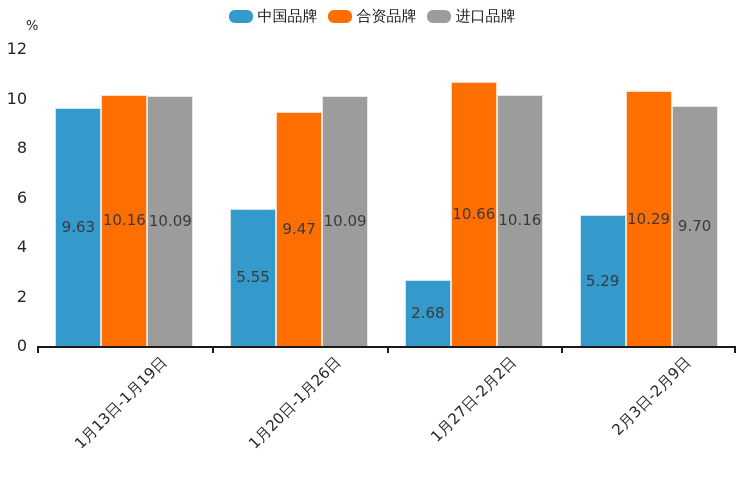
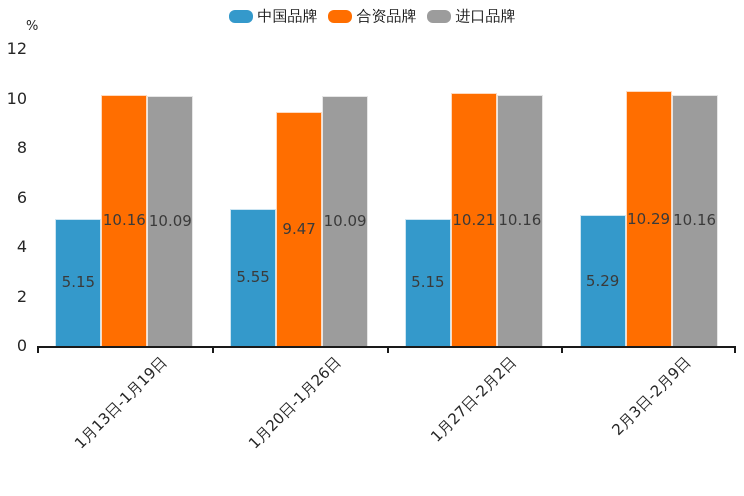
中国品牌/1月13日-1月19日: 9.63 -> 5.15
中国品牌/1月27日-2月2日: 2.68 -> 5.15
合资品牌/1月27日-2月2日: 10.66 -> 10.21
进口品牌/2月3日-2月9日: 9.70 -> 10.16
